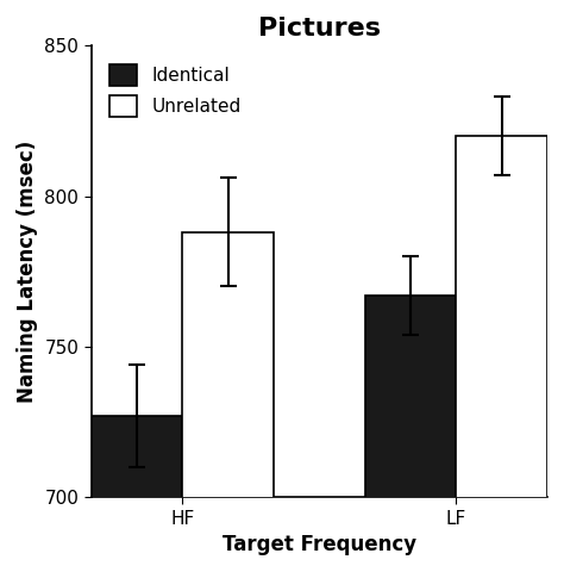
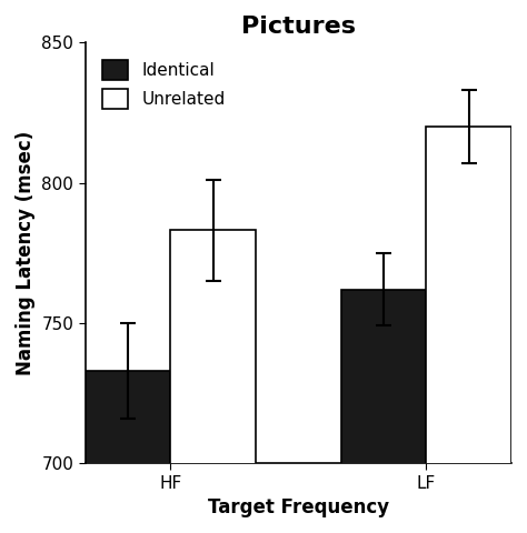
Identical/HF: 727 -> 733
Unrelated/HF: 788 -> 783
Identical/LF: 767 -> 762
